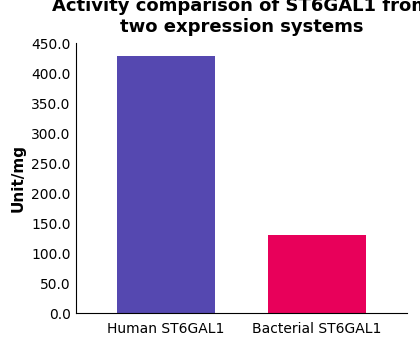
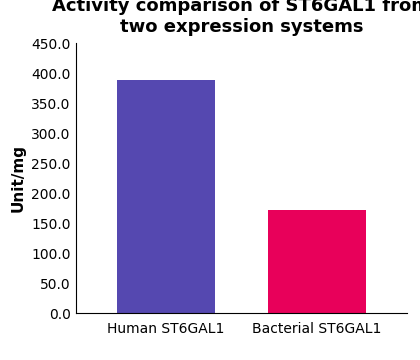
Human ST6GAL1: 428 -> 388
Bacterial ST6GAL1: 130 -> 172
